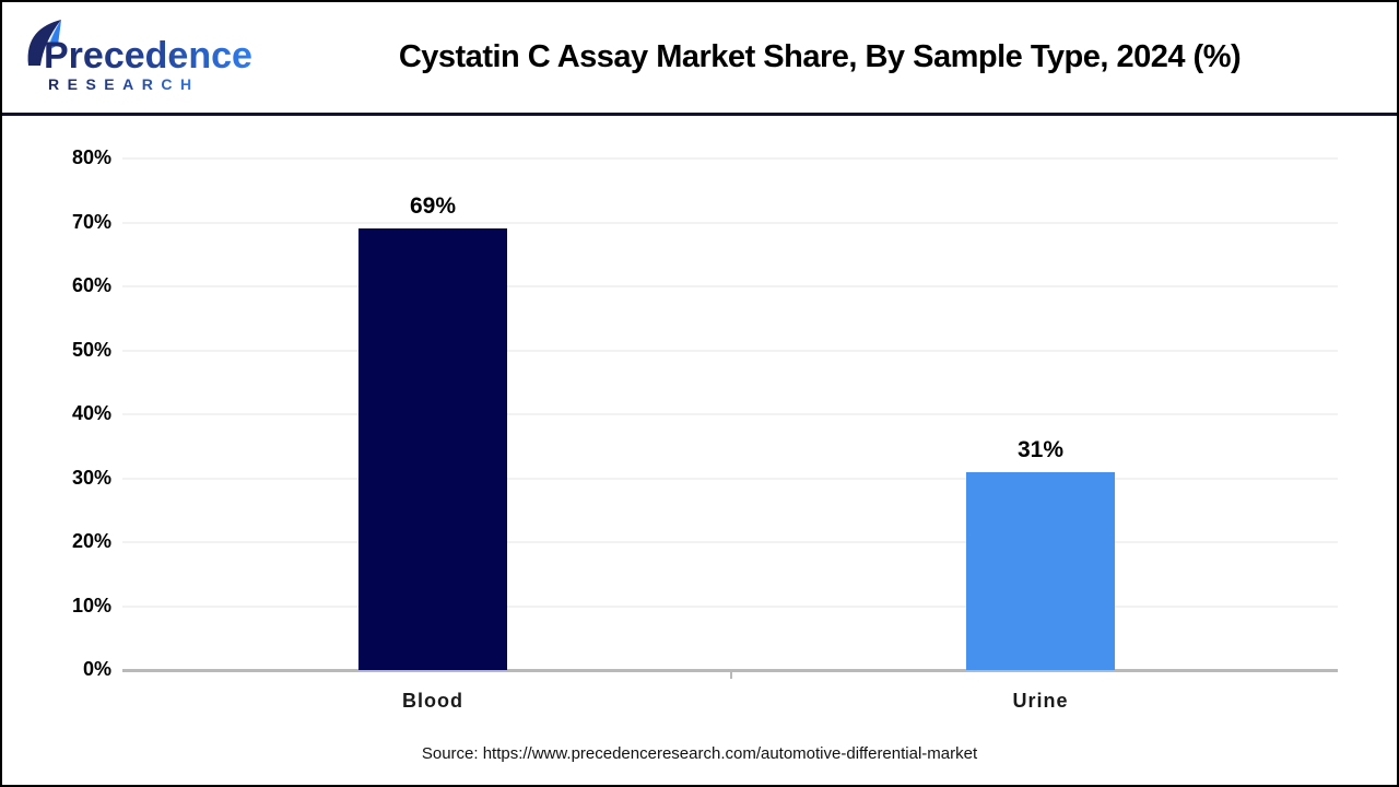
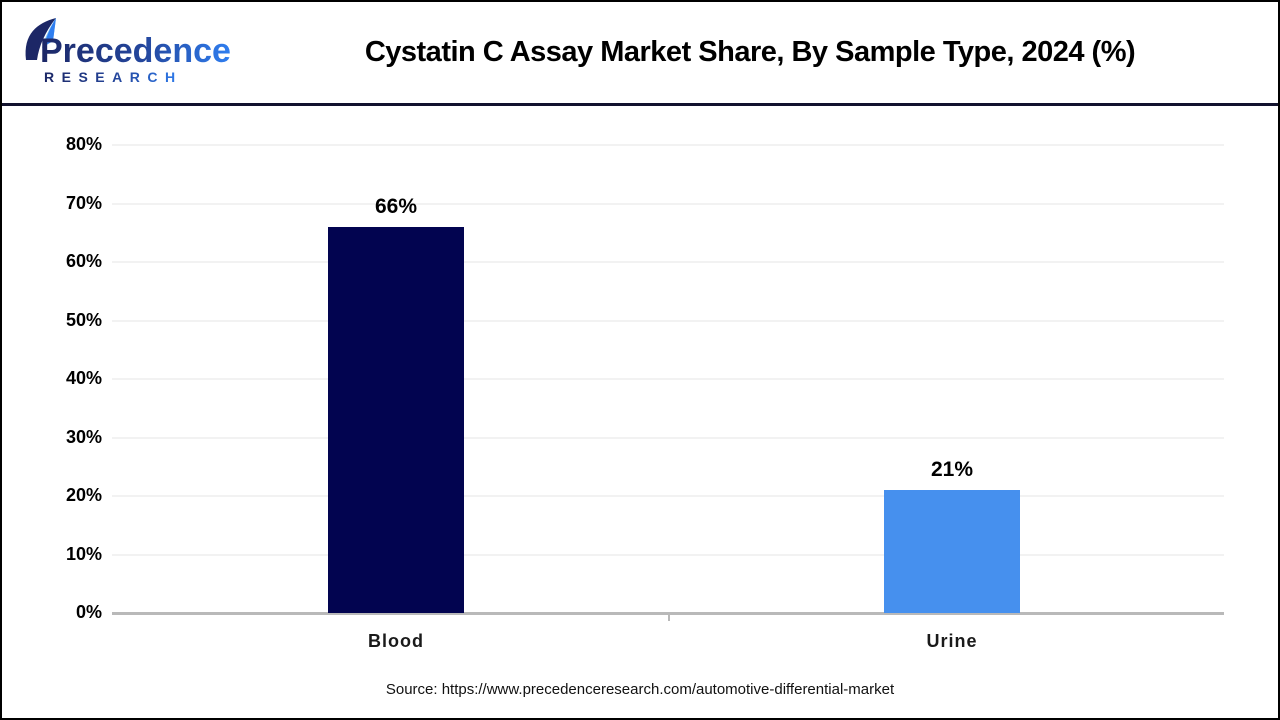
Blood: 69% -> 66%
Urine: 31% -> 21%
